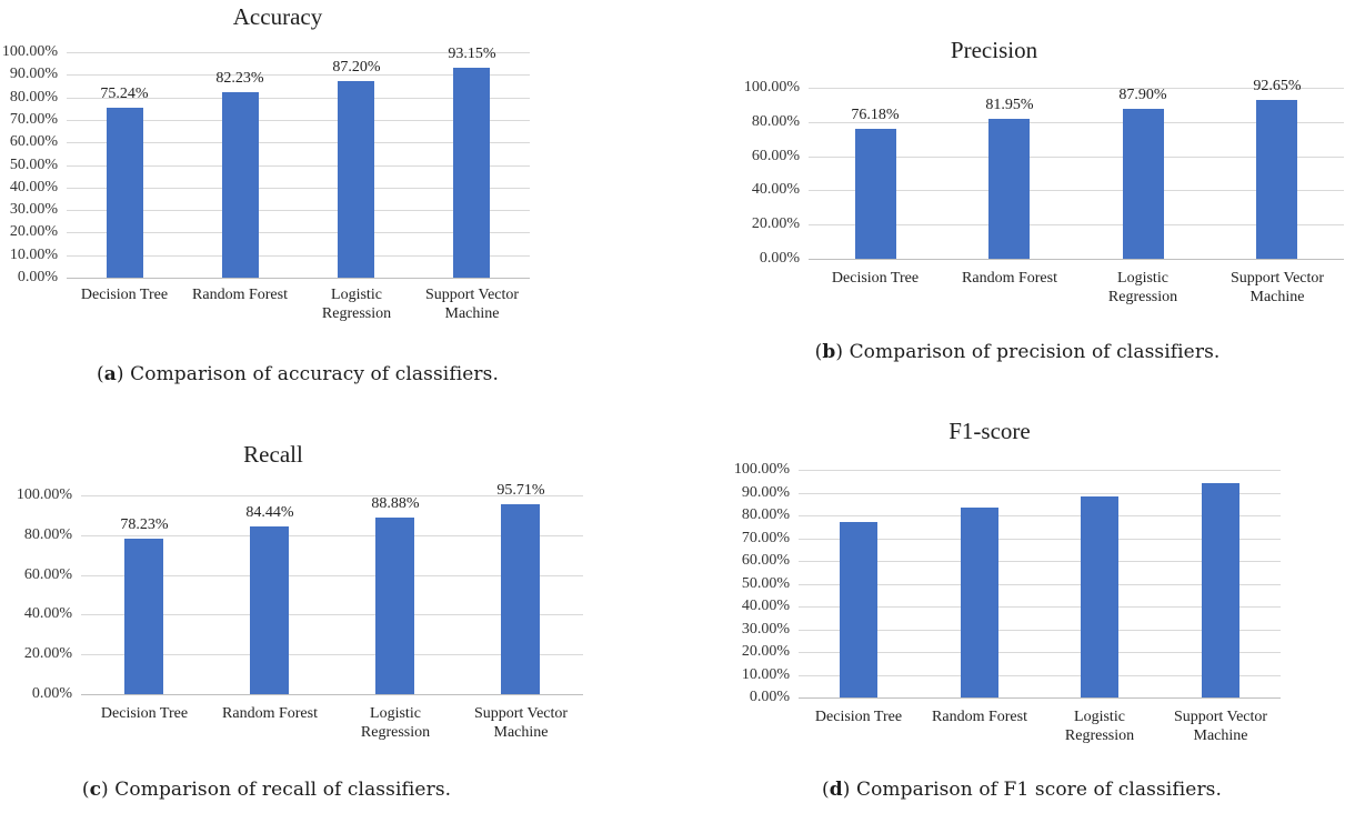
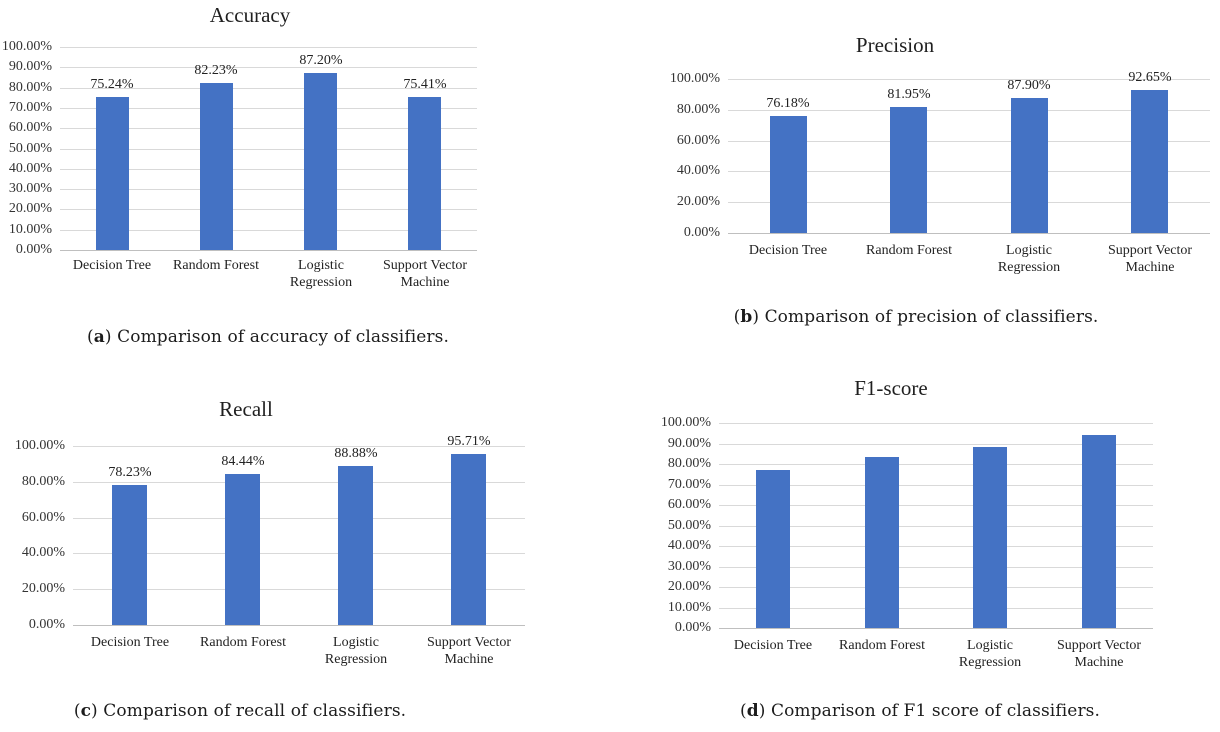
Accuracy/Support Vector Machine: 93.15% -> 75.41%
